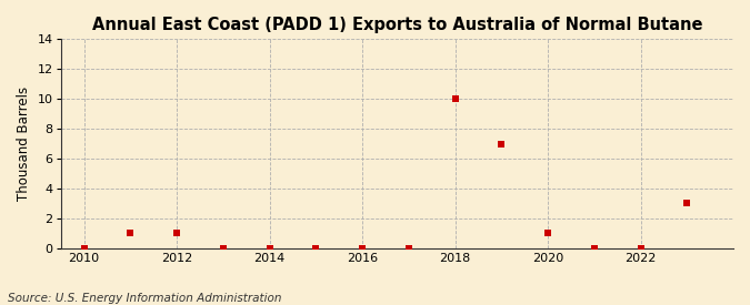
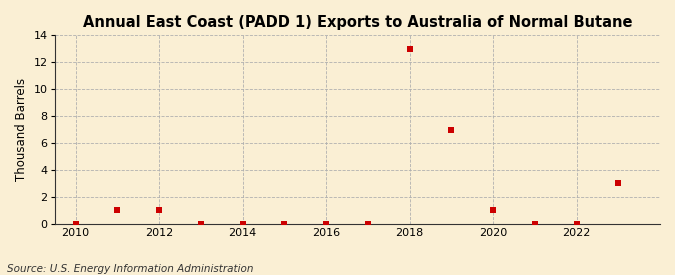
2018: 10 -> 13
